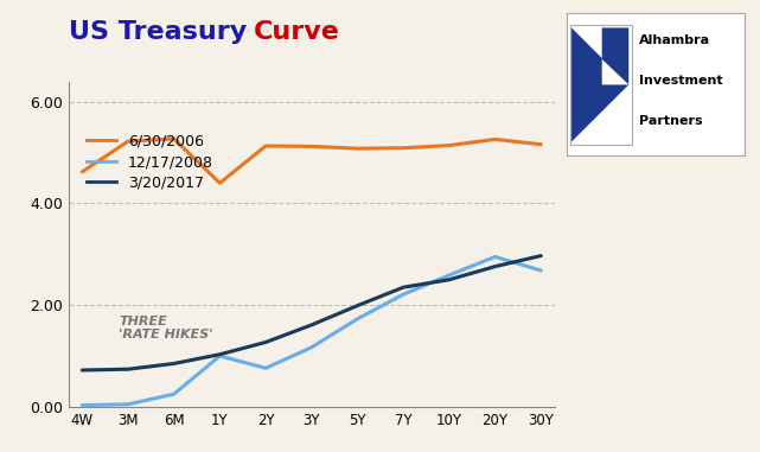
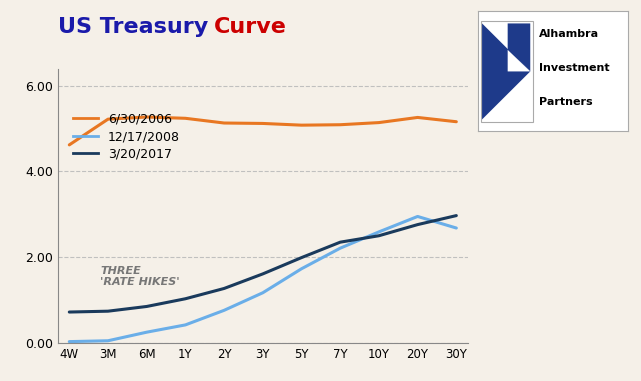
6/30/2006/1Y: 4.40 -> 5.24
12/17/2008/1Y: 1.00 -> 0.42
